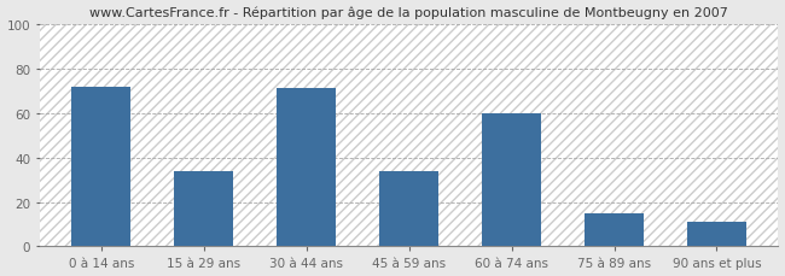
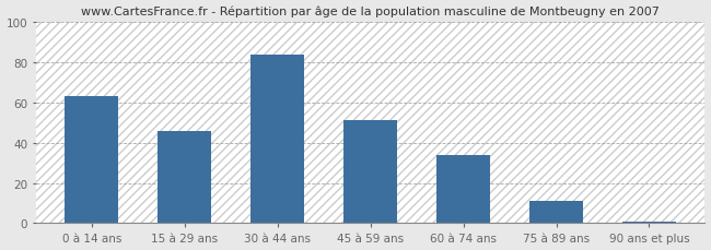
0 à 14 ans: 72 -> 63
15 à 29 ans: 34 -> 46
30 à 44 ans: 71 -> 84
45 à 59 ans: 34 -> 51
60 à 74 ans: 60 -> 34
75 à 89 ans: 15 -> 11
90 ans et plus: 11 -> 1
